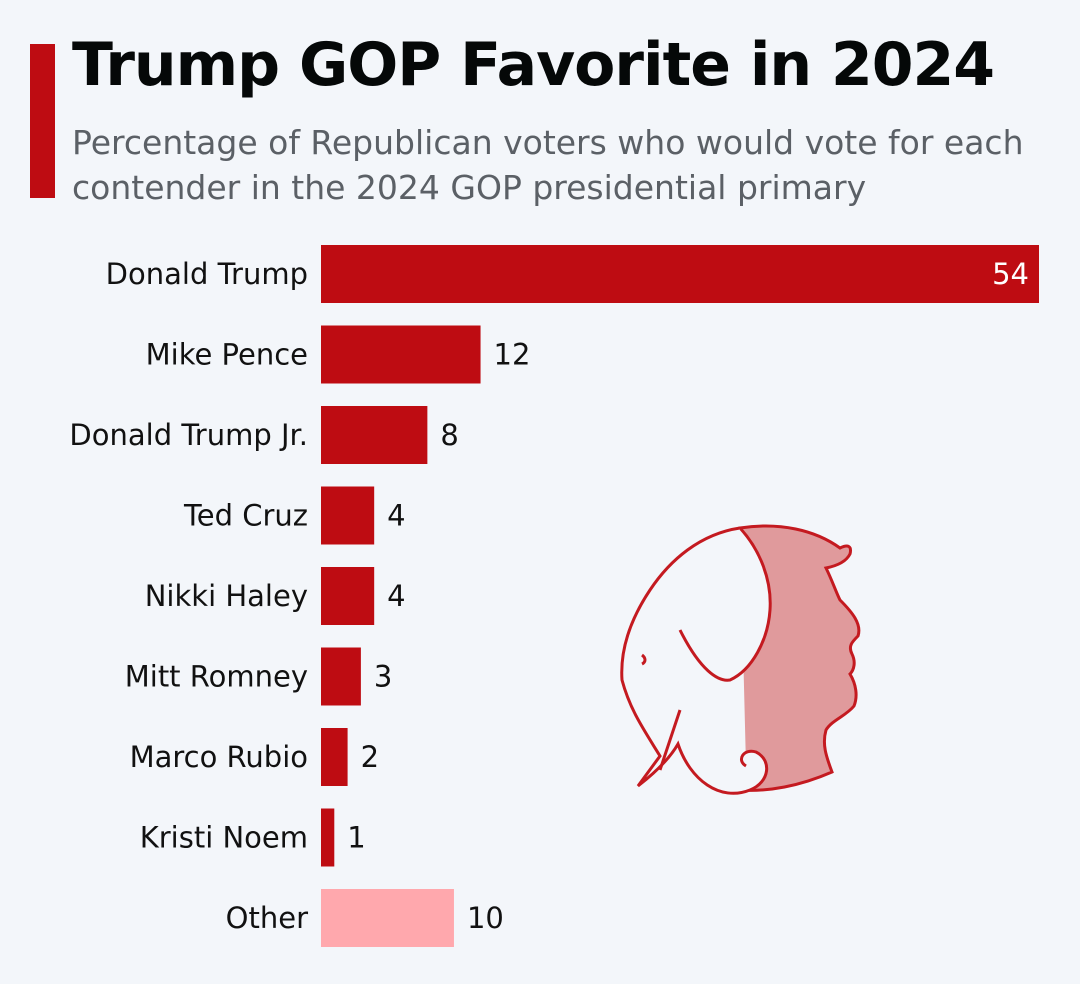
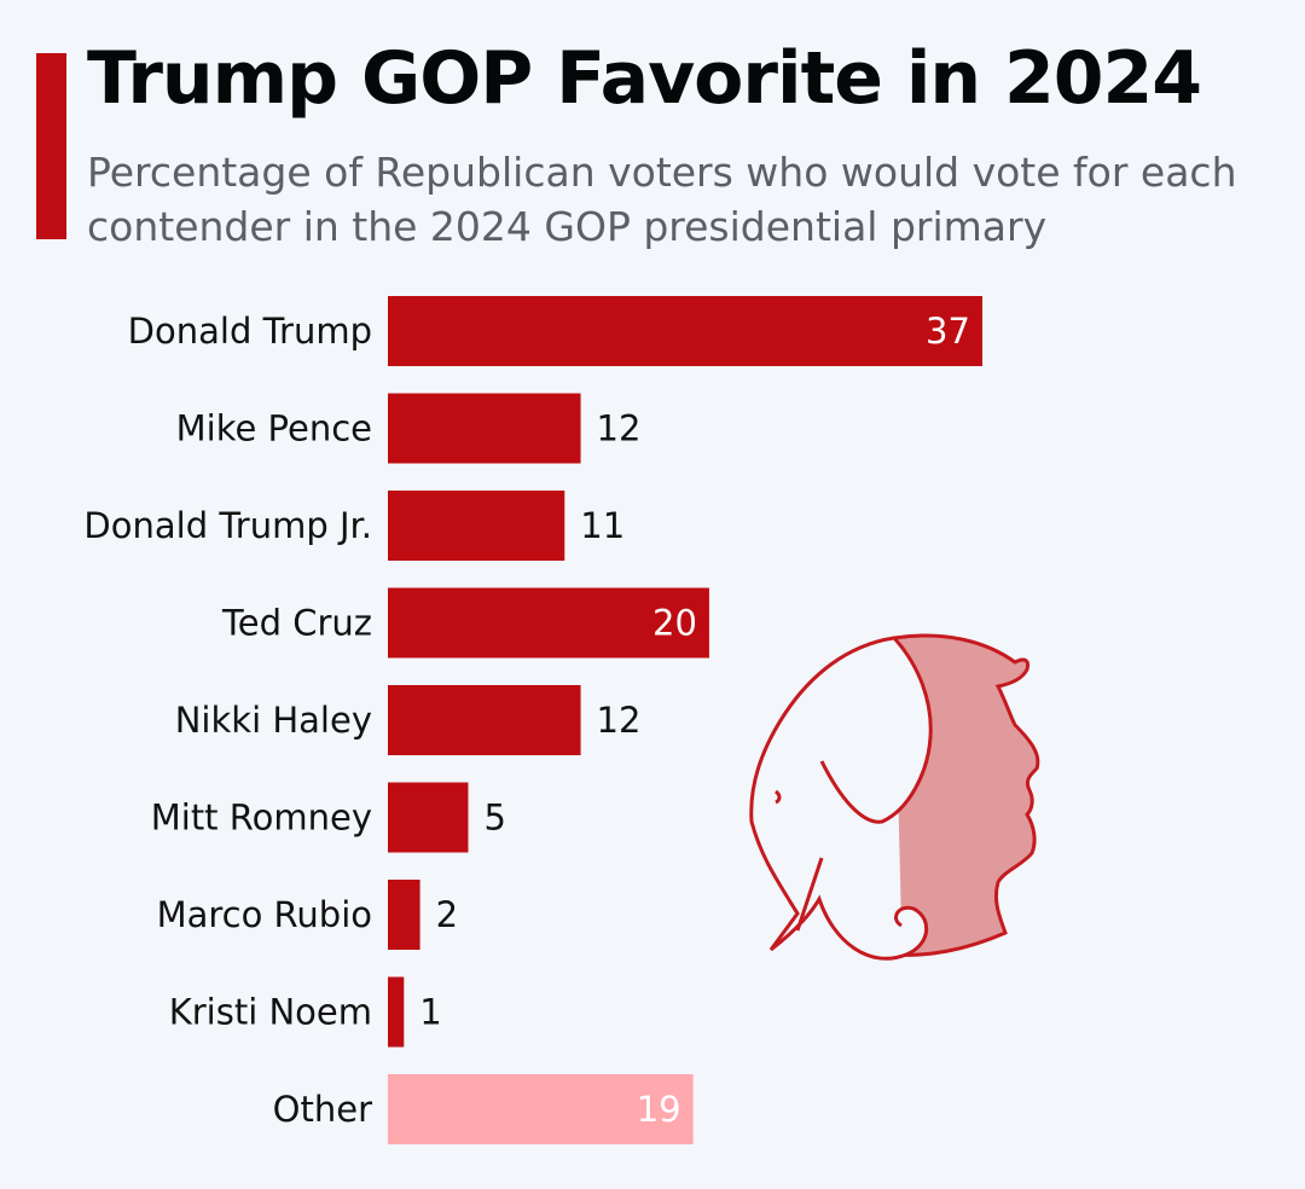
Donald Trump: 54 -> 37
Donald Trump Jr.: 8 -> 11
Ted Cruz: 4 -> 20
Nikki Haley: 4 -> 12
Mitt Romney: 3 -> 5
Other: 10 -> 19
